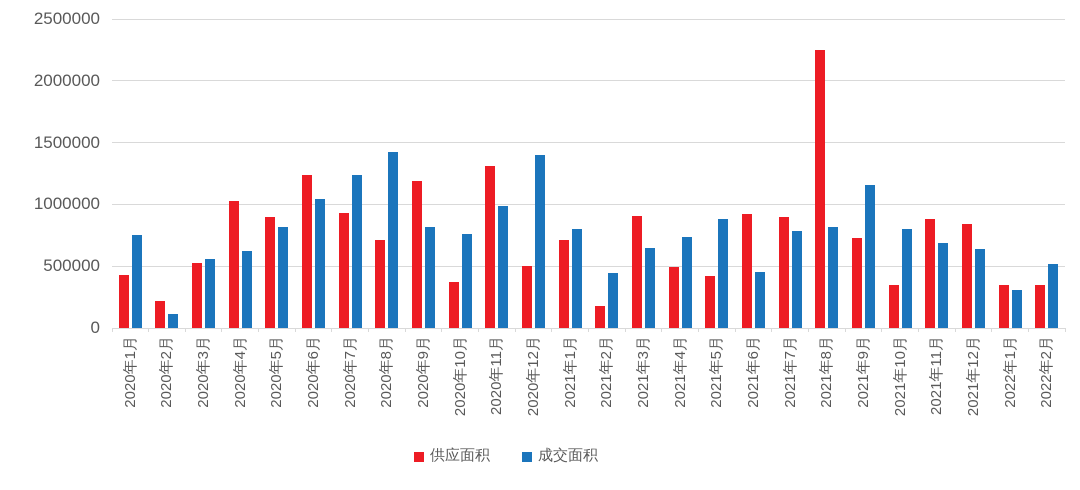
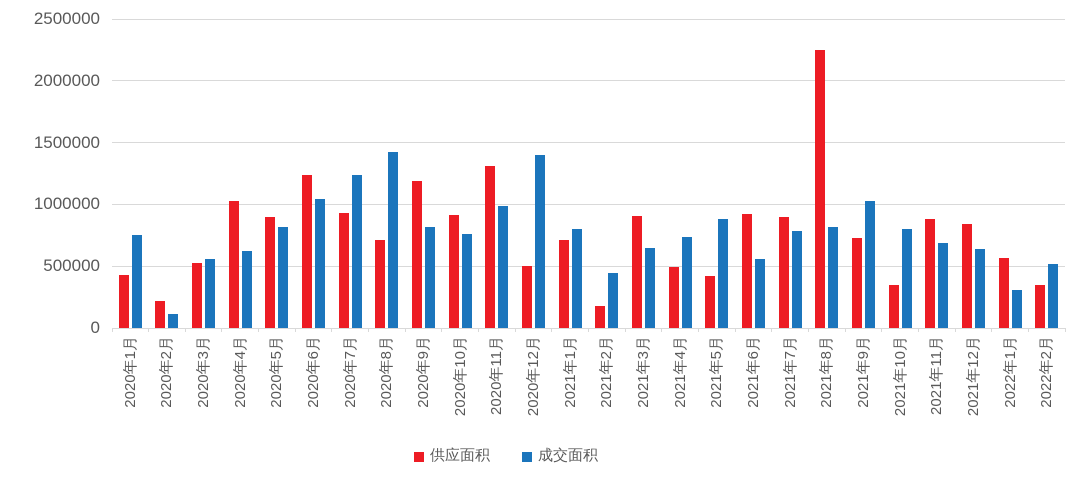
供应面积/2020年10月: 370000 -> 920000
成交面积/2021年6月: 450000 -> 560000
成交面积/2021年9月: 1160000 -> 1020000
供应面积/2022年1月: 350000 -> 560000
